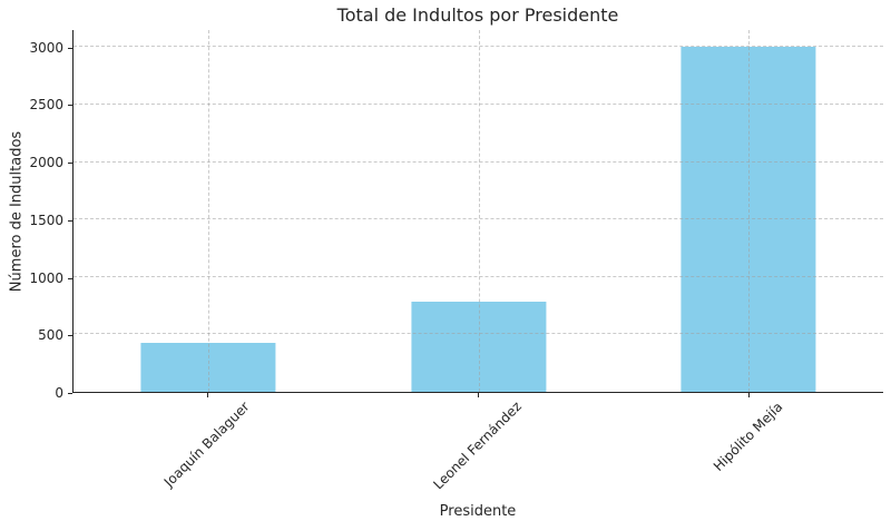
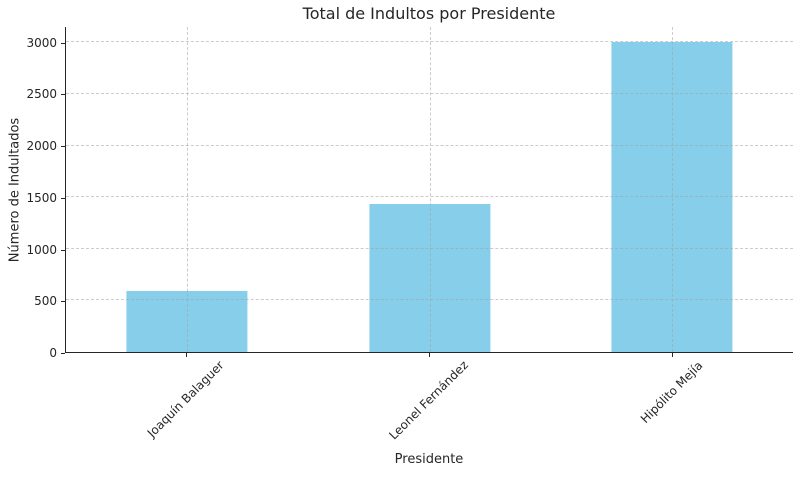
Joaquín Balaguer: 430 -> 590
Leonel Fernández: 790 -> 1430
